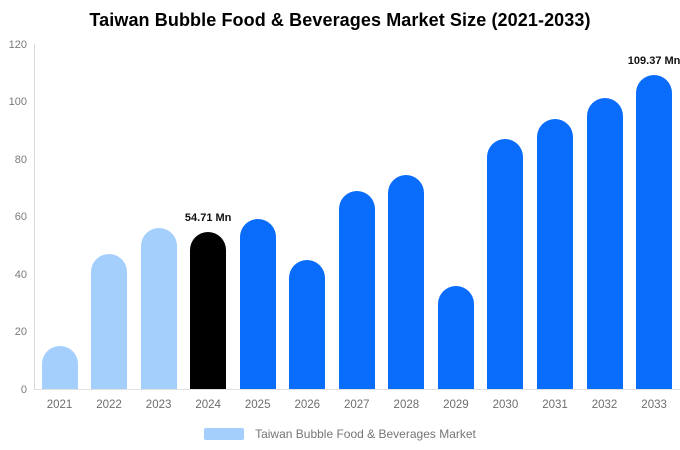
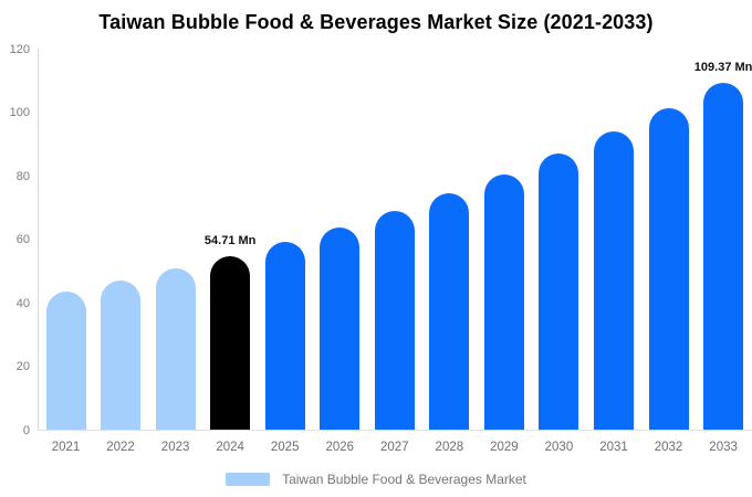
2021: 15 -> 43
2023: 56 -> 51
2026: 45 -> 64
2029: 36 -> 80
